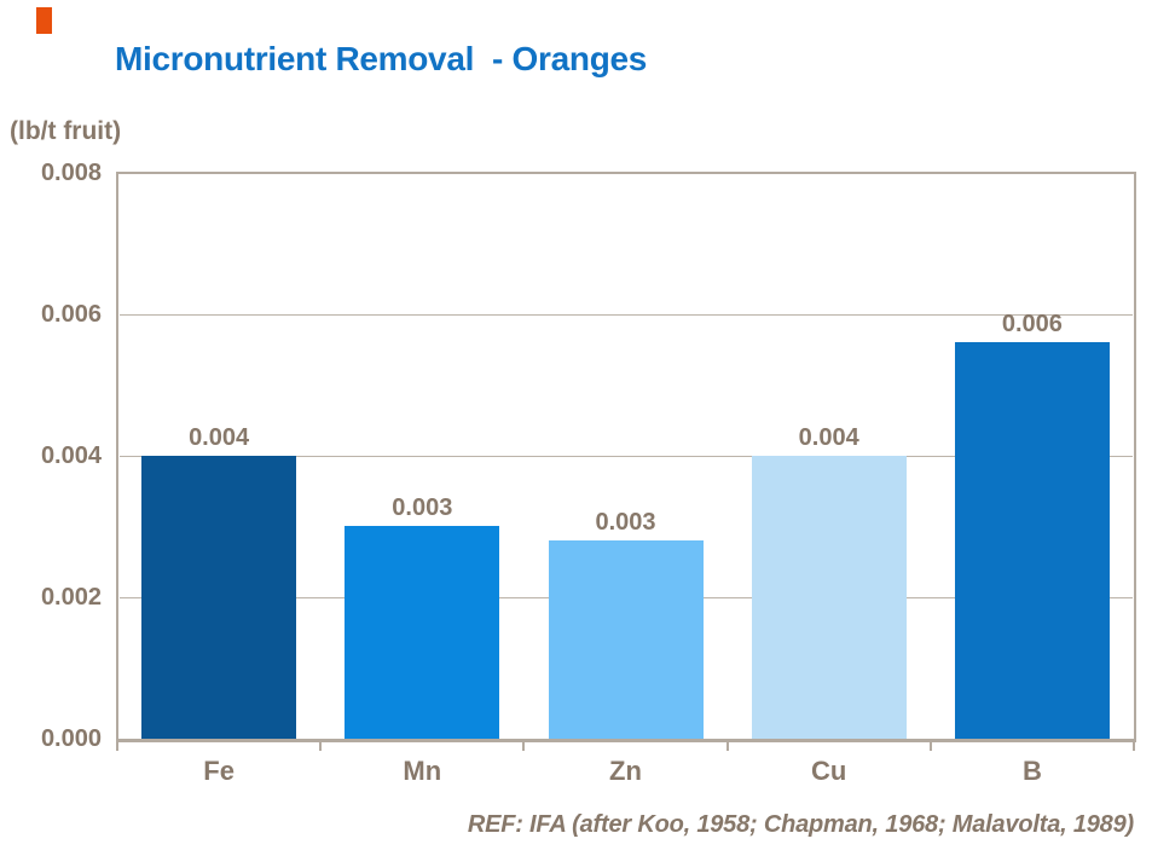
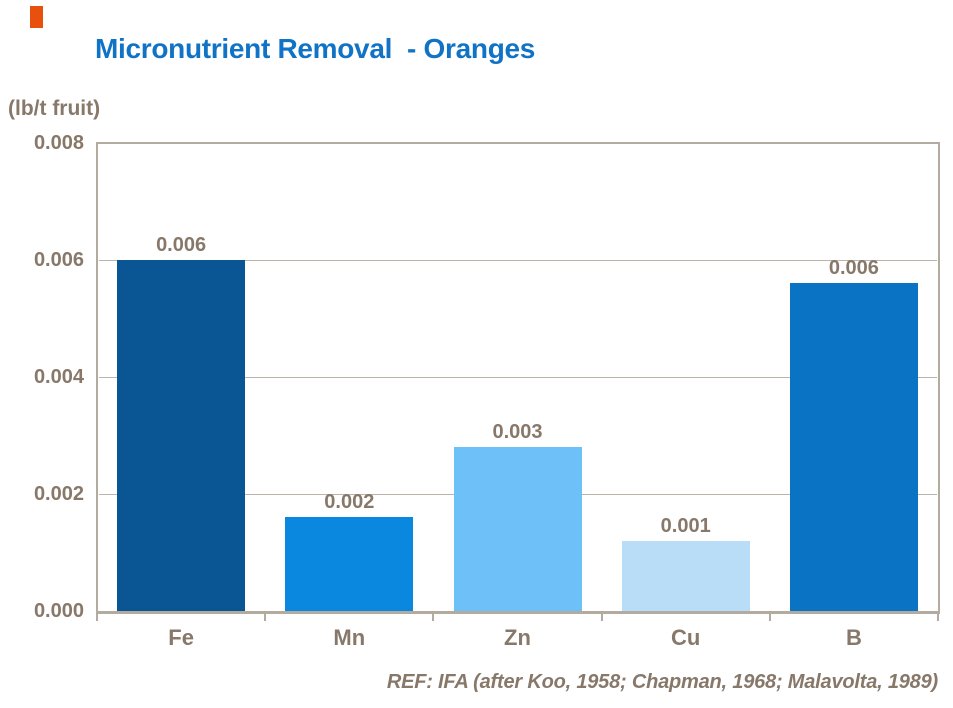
Fe: 0.004 -> 0.006
Mn: 0.003 -> 0.002
Cu: 0.004 -> 0.001
